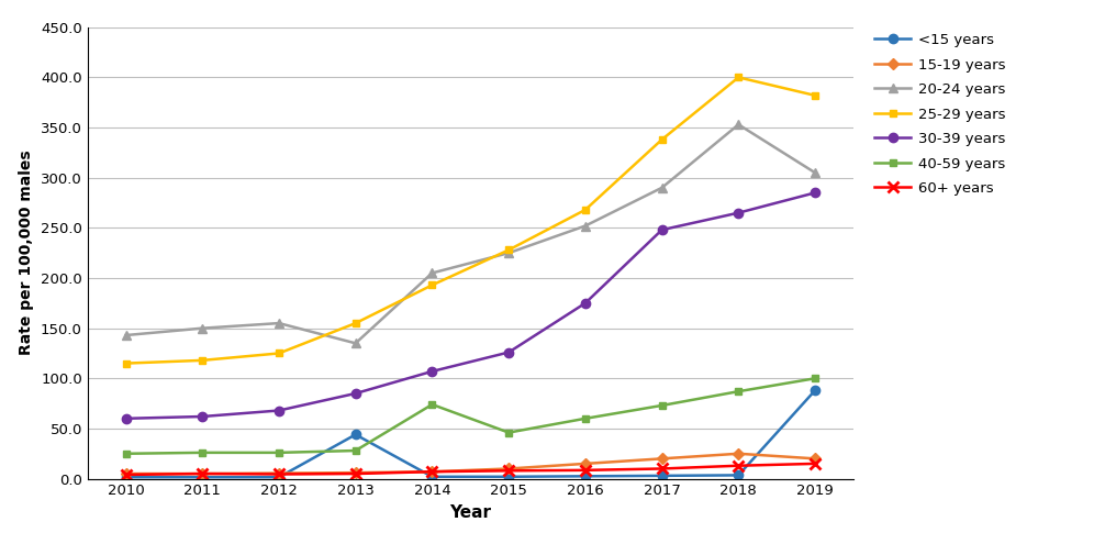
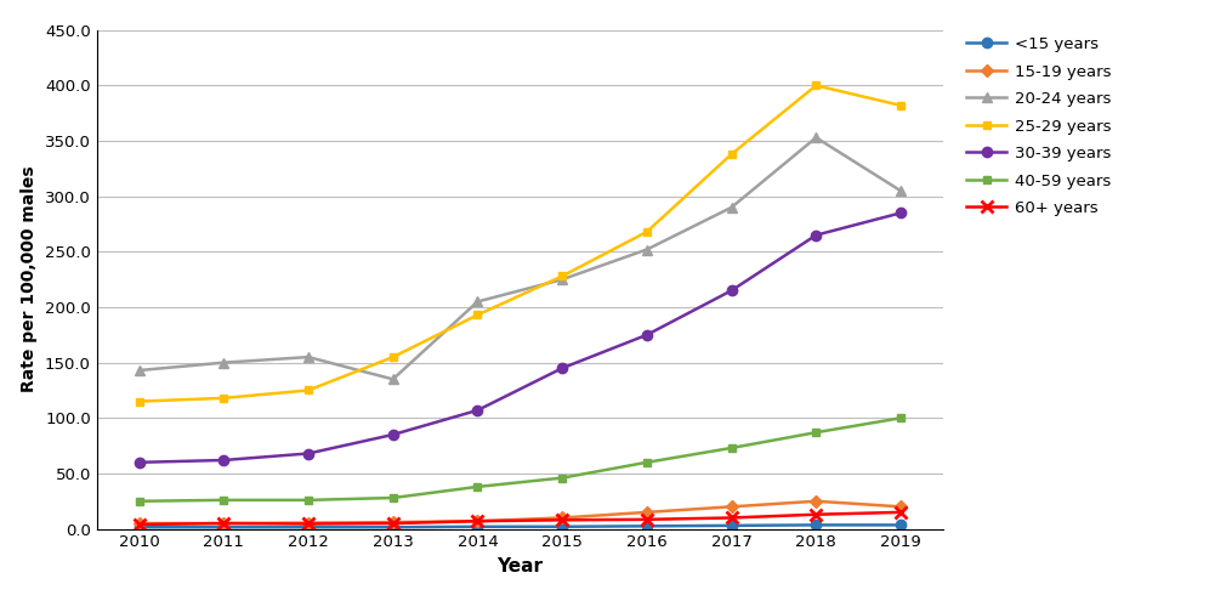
<15 years/2013: 44 -> 2
40-59 years/2014: 74 -> 38
30-39 years/2015: 126 -> 145
30-39 years/2017: 248 -> 215
<15 years/2019: 88 -> 4
